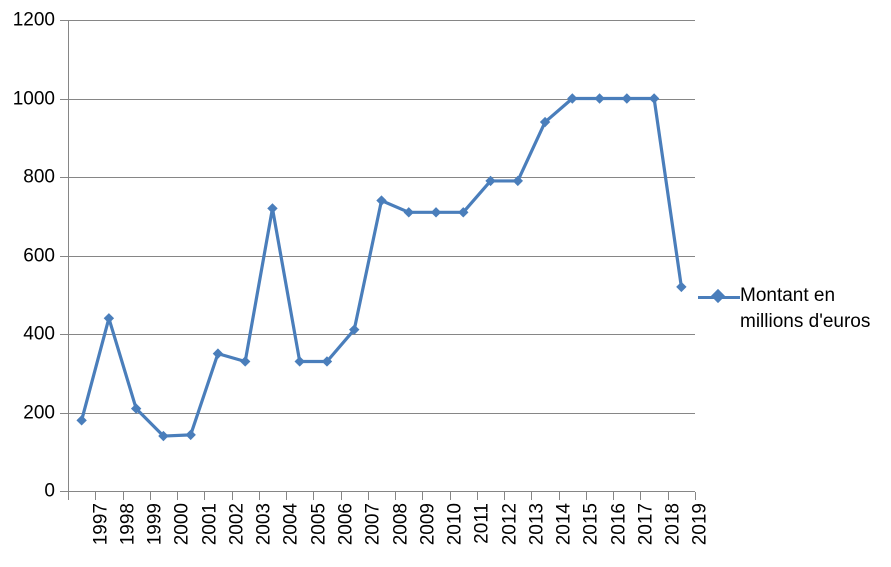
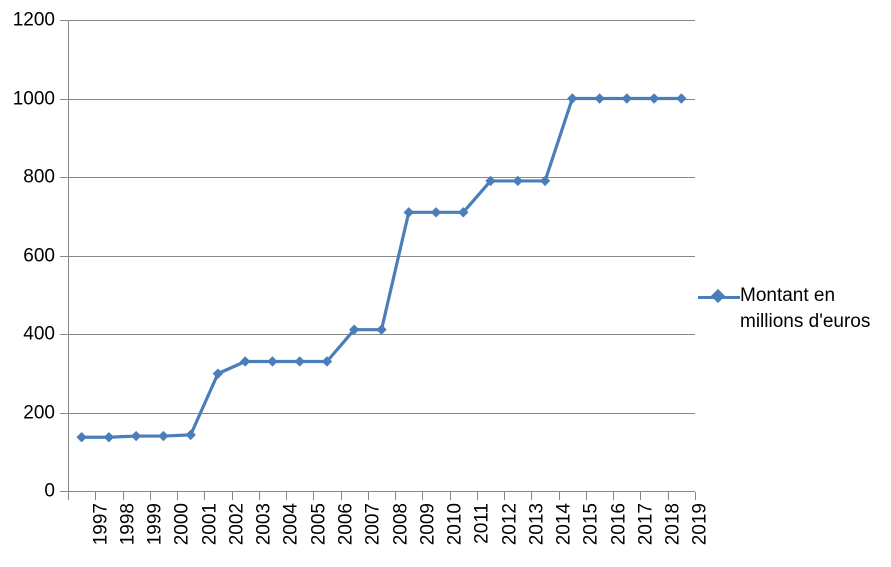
1997: 180 -> 140
1998: 440 -> 140
1999: 210 -> 140
2002: 350 -> 300
2004: 720 -> 330
2008: 740 -> 410
2014: 940 -> 790
2019: 520 -> 1000
